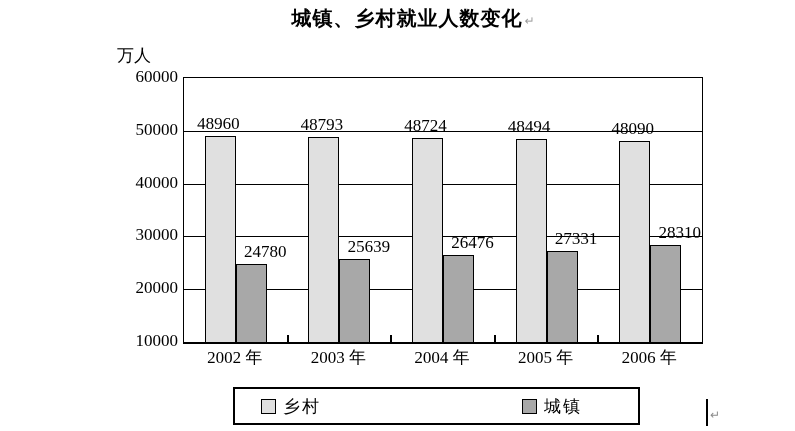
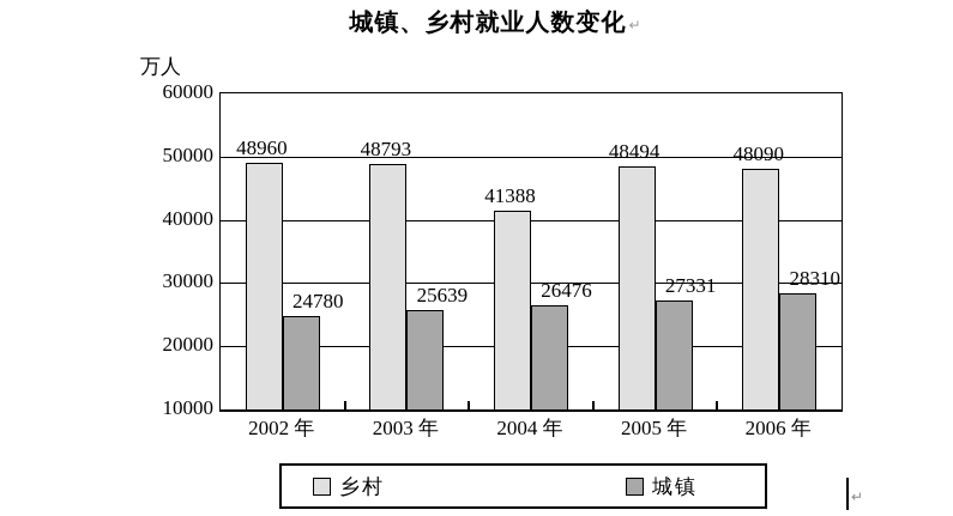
乡村/2004 年: 48724 -> 41388
